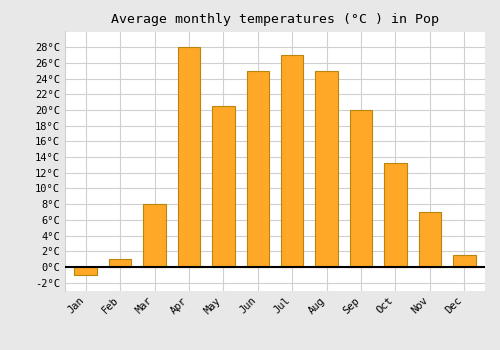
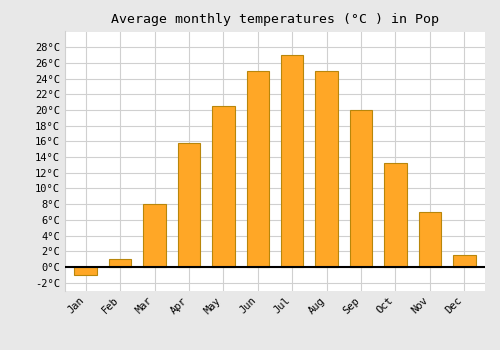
Apr: 28.0°C -> 15.8°C
